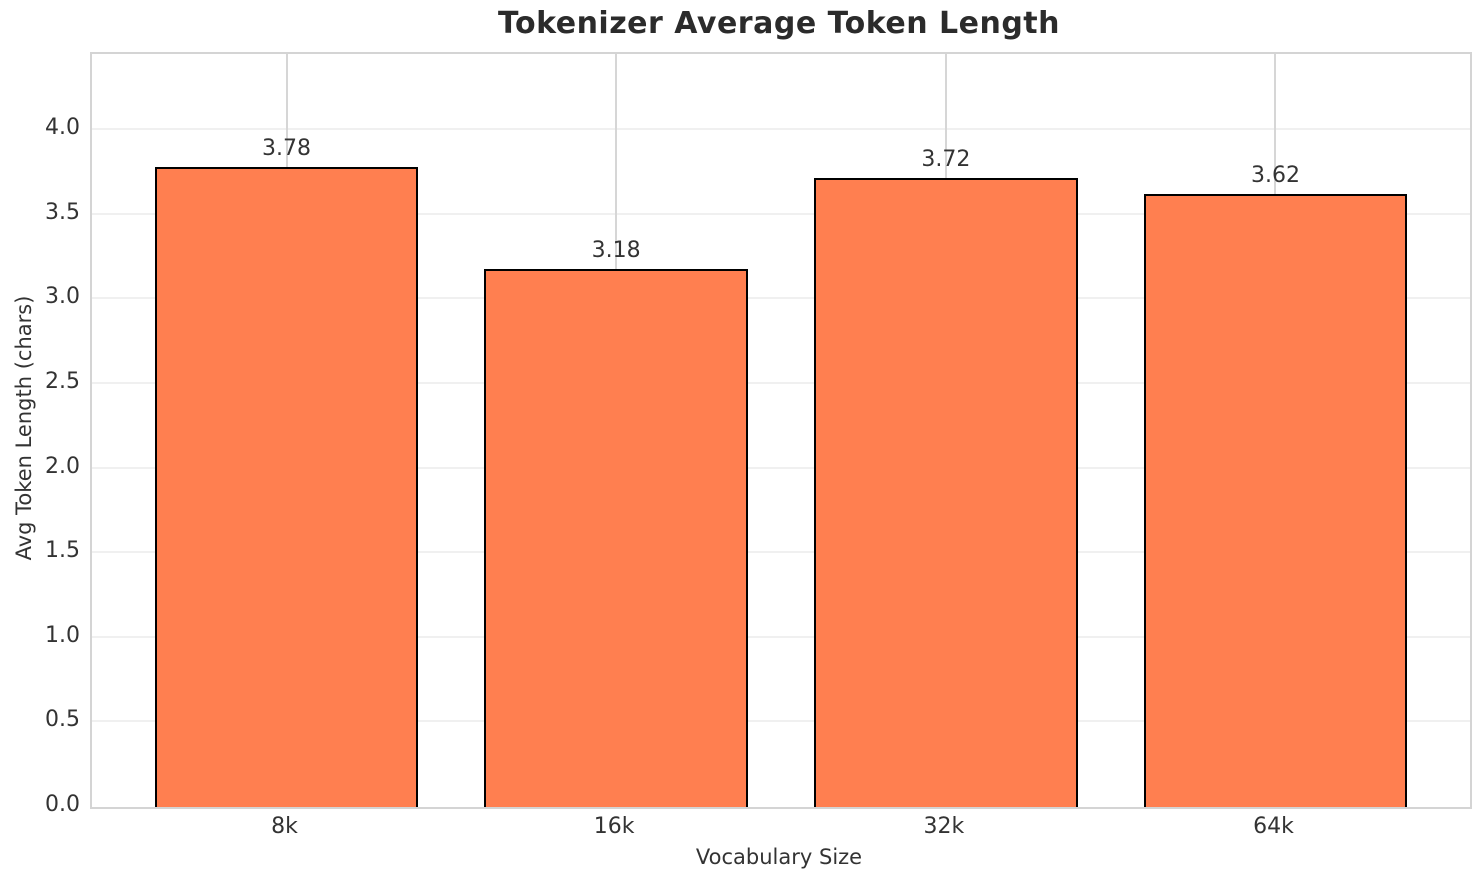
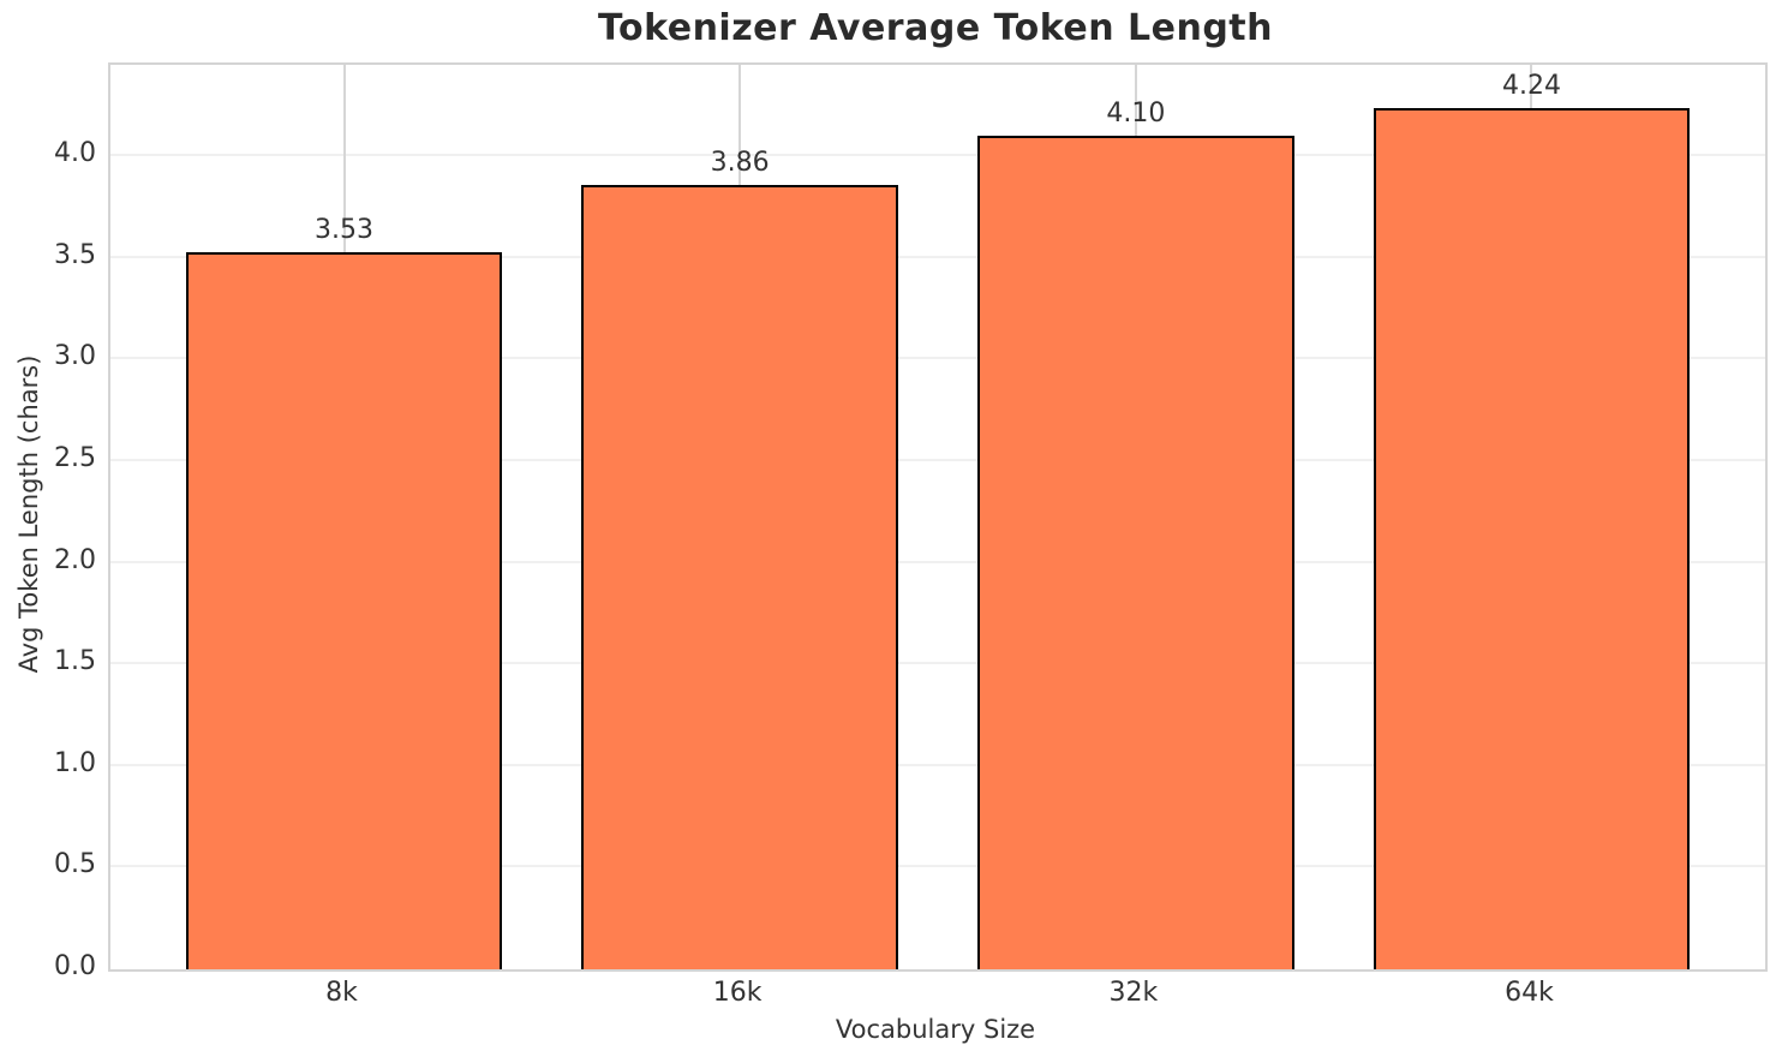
8k: 3.78 -> 3.53
16k: 3.18 -> 3.86
32k: 3.72 -> 4.10
64k: 3.62 -> 4.24
